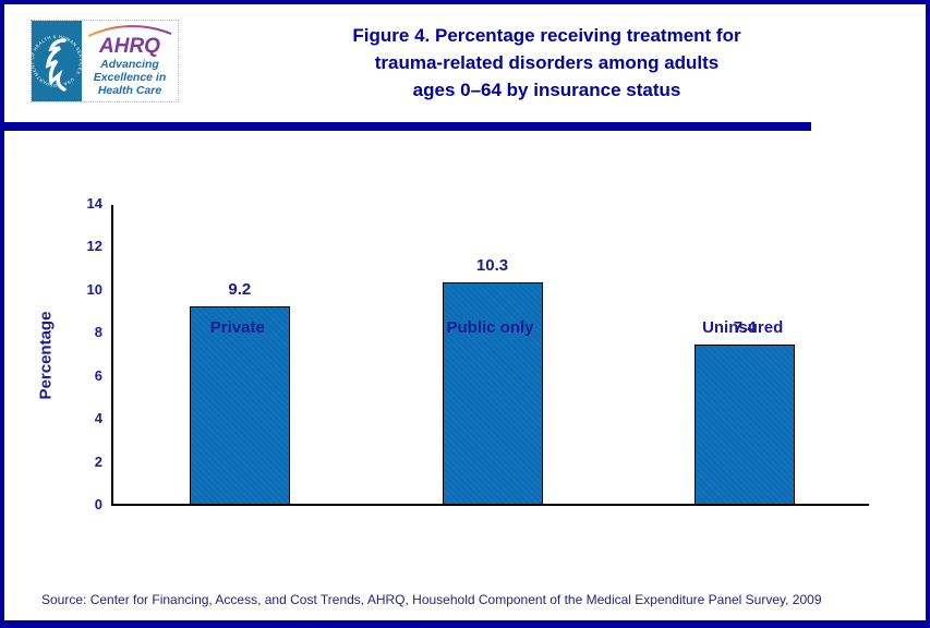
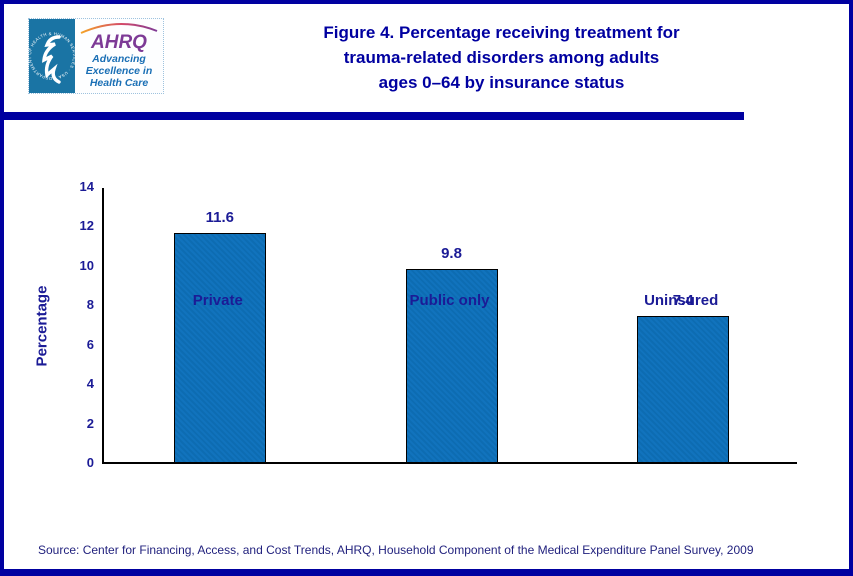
Private: 9.2 -> 11.6
Public only: 10.3 -> 9.8
